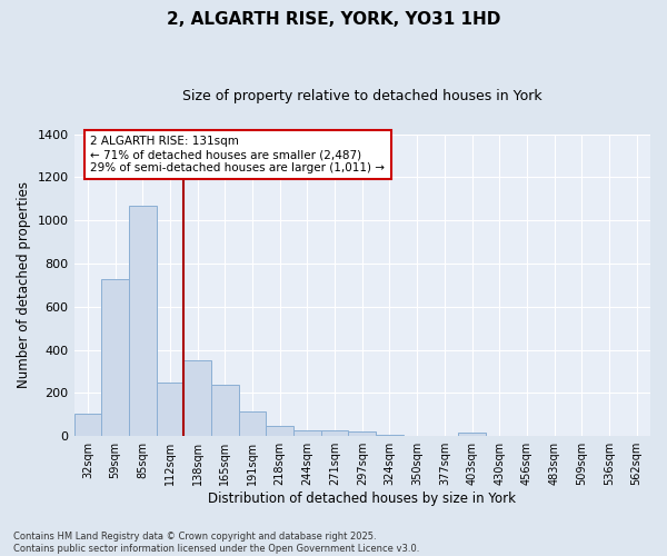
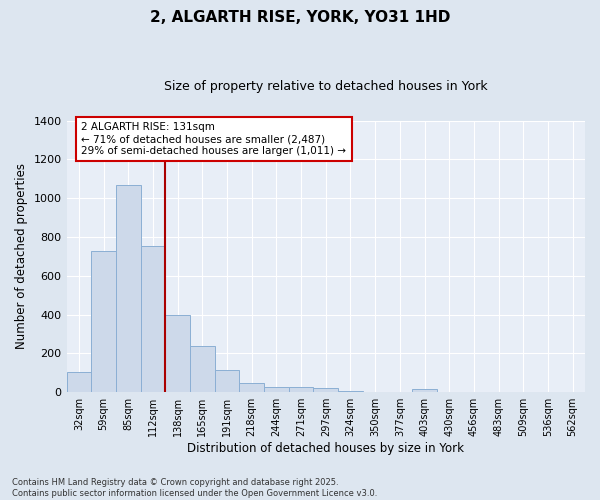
112sqm: 250 -> 760
138sqm: 350 -> 400
